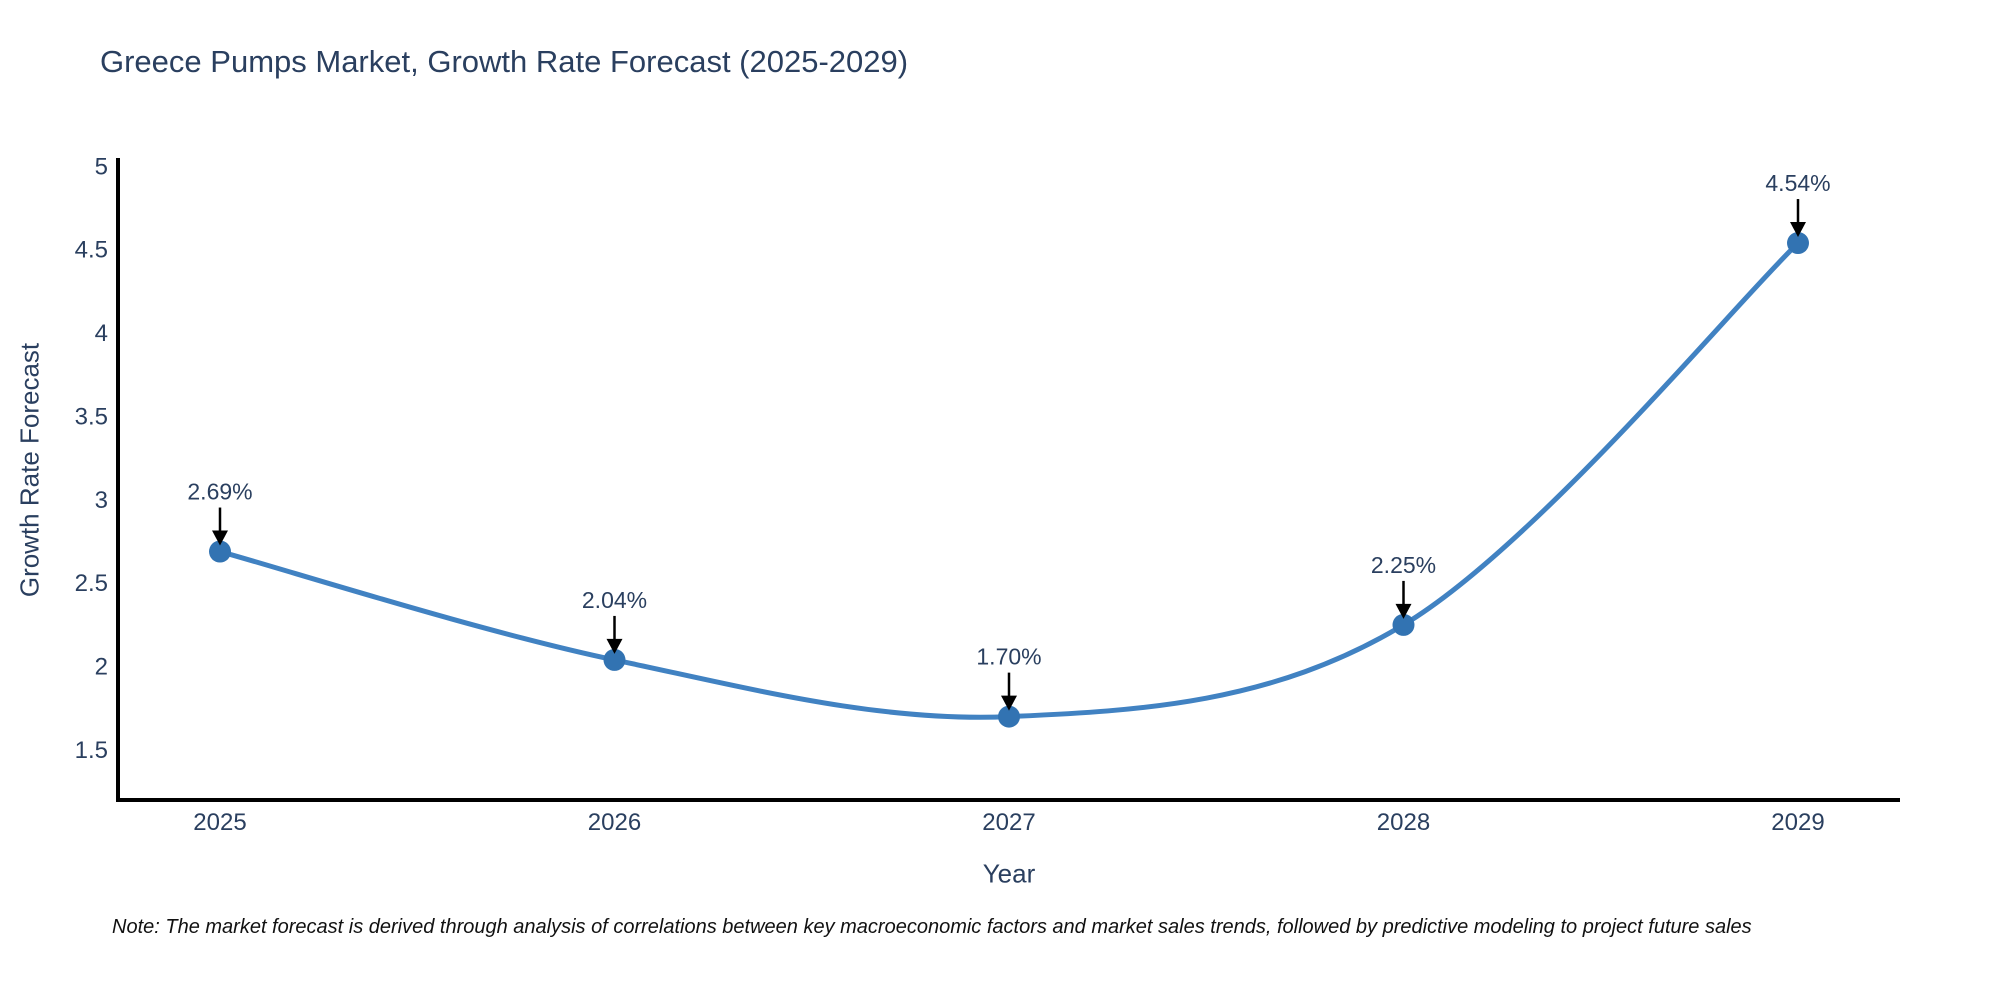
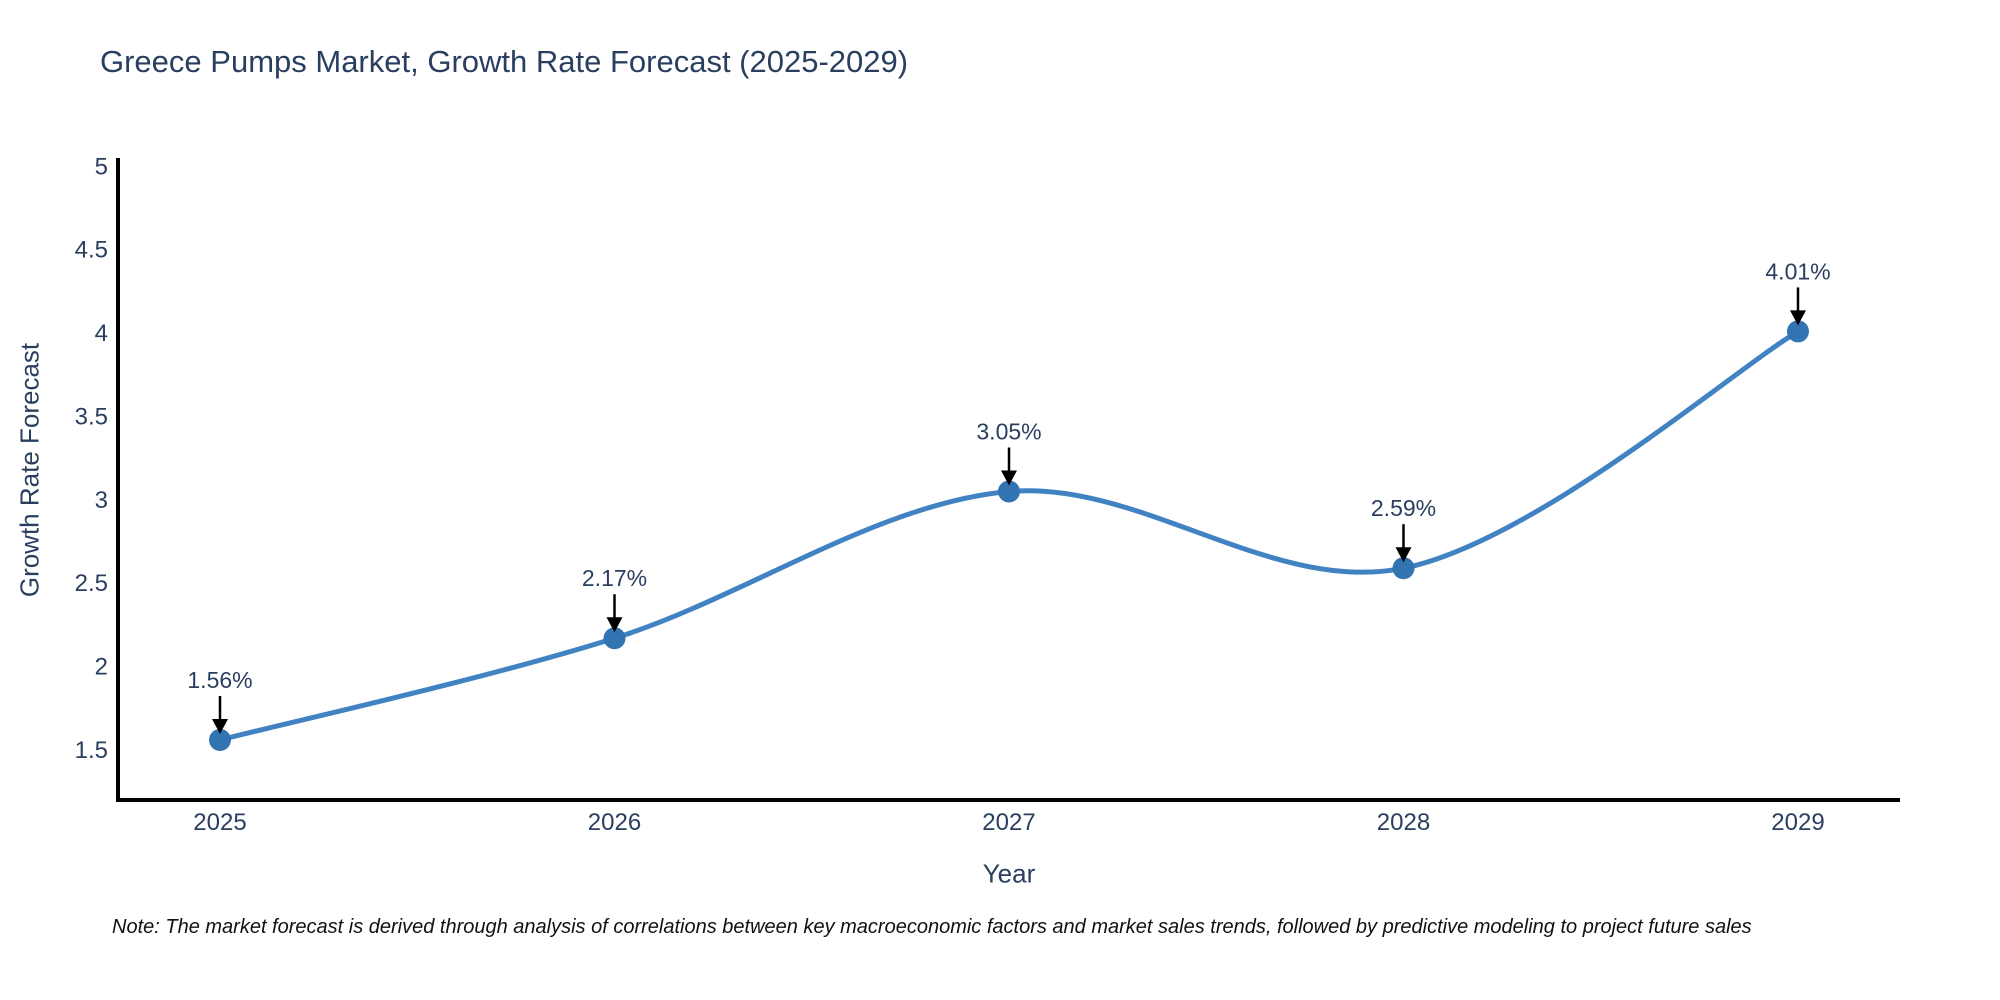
2025: 2.69% -> 1.56%
2026: 2.04% -> 2.17%
2027: 1.70% -> 3.05%
2028: 2.25% -> 2.59%
2029: 4.54% -> 4.01%
